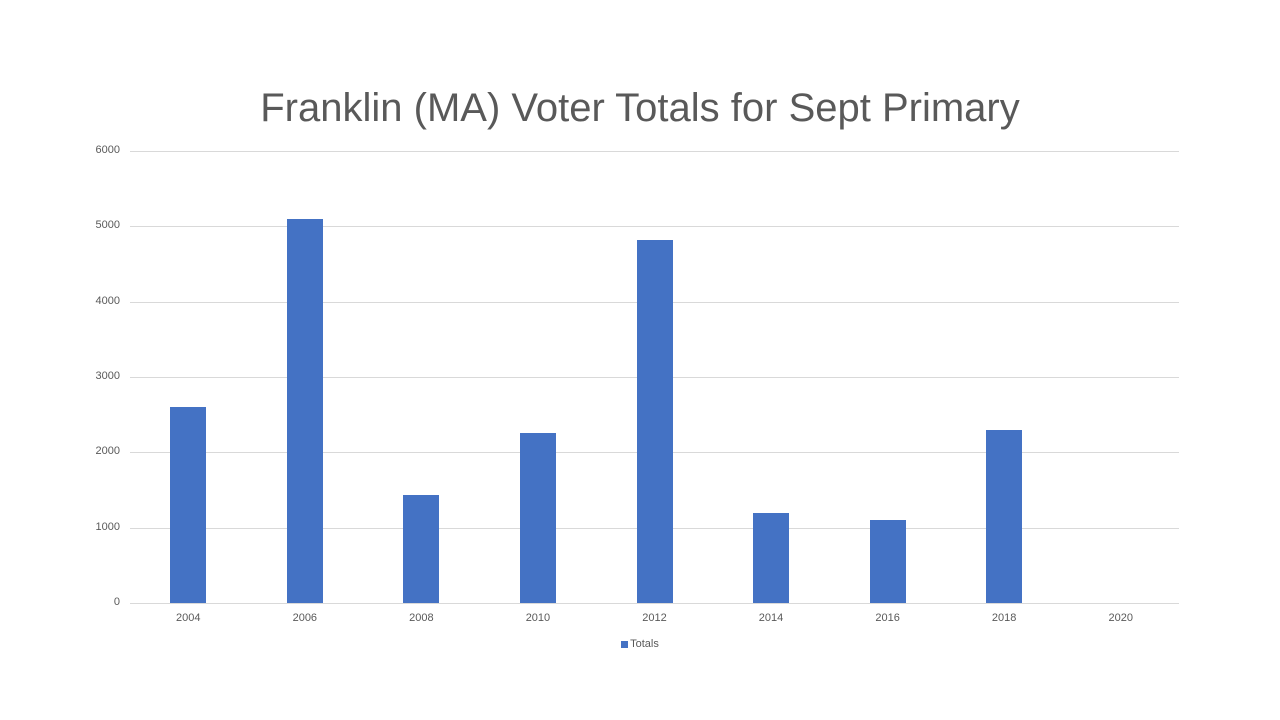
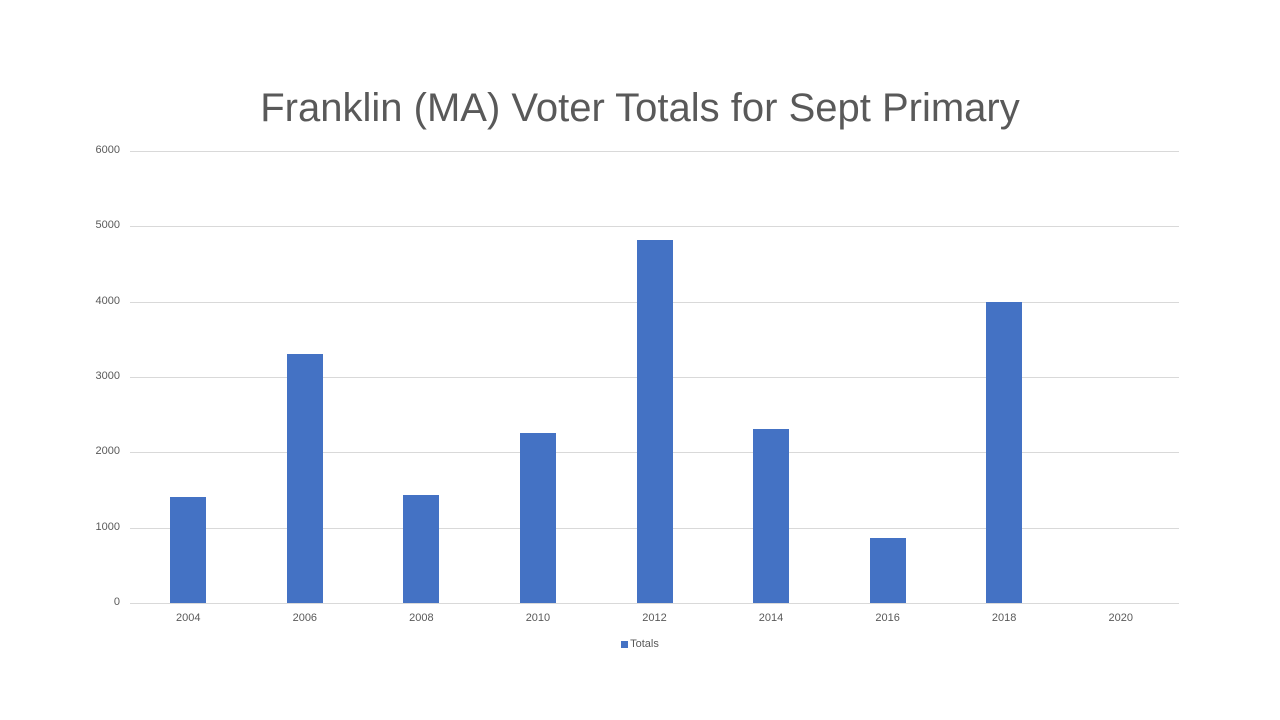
2004: 2600 -> 1400
2006: 5100 -> 3300
2014: 1200 -> 2300
2016: 1100 -> 900
2018: 2300 -> 4000
